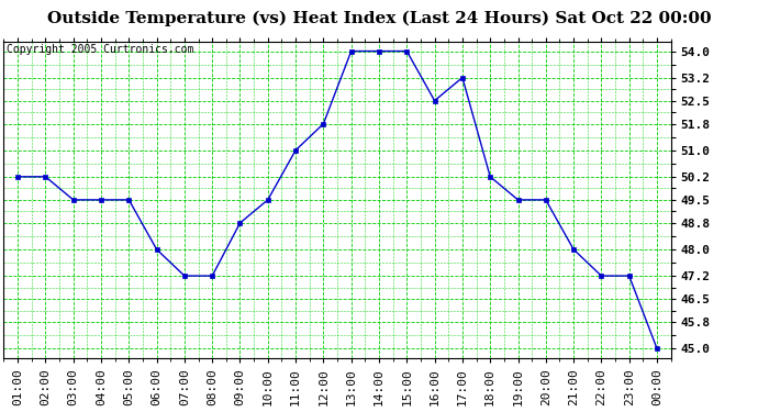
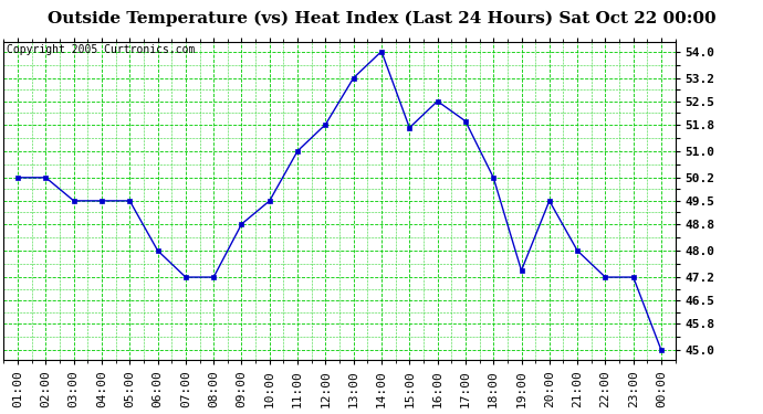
13:00: 54.0 -> 53.2
15:00: 54.0 -> 51.7
17:00: 53.2 -> 51.9
19:00: 49.5 -> 47.4
